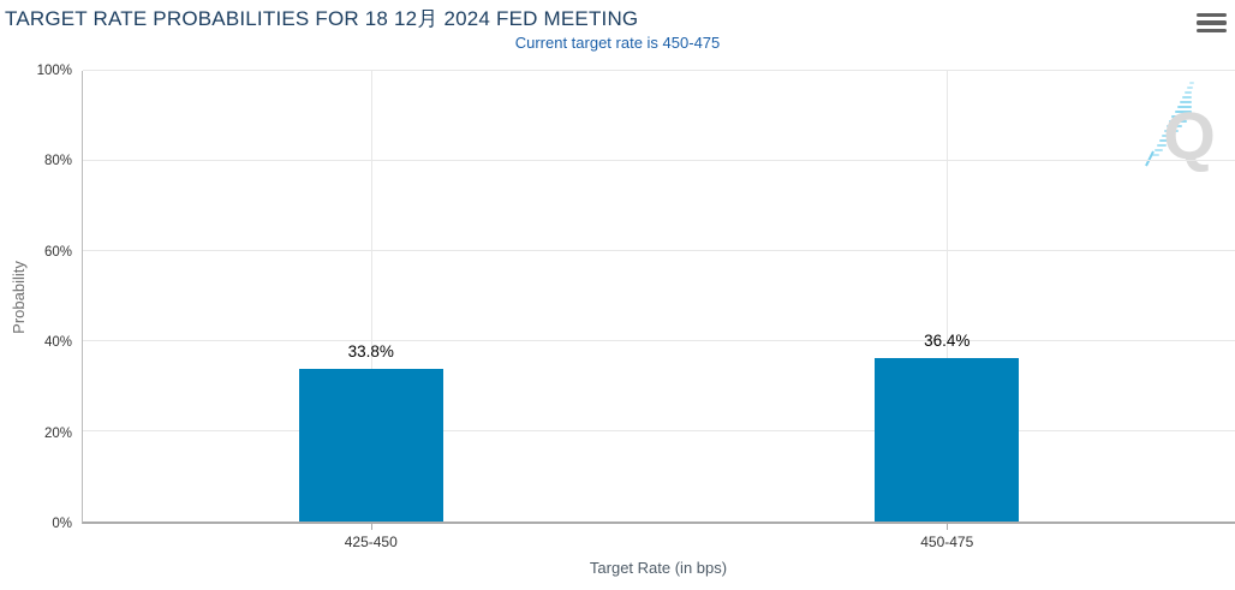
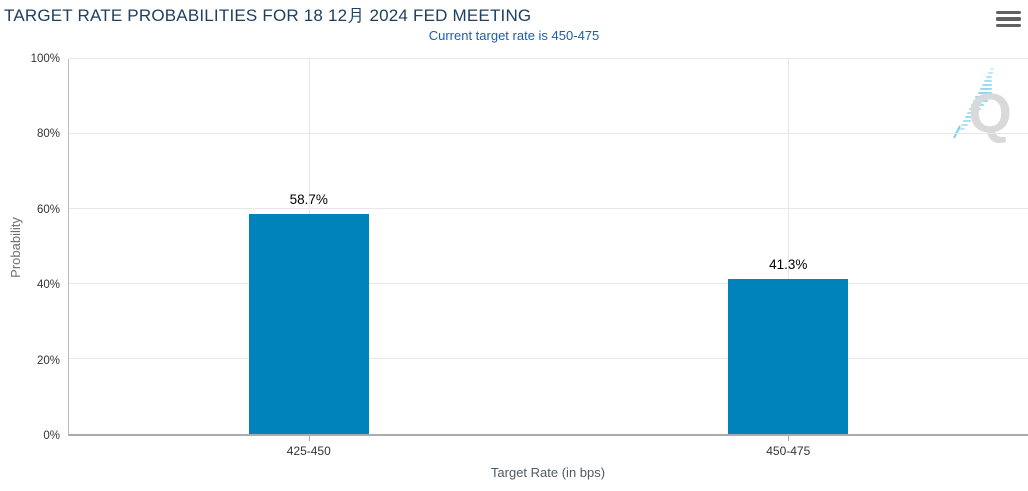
425-450: 33.8% -> 58.7%
450-475: 36.4% -> 41.3%
